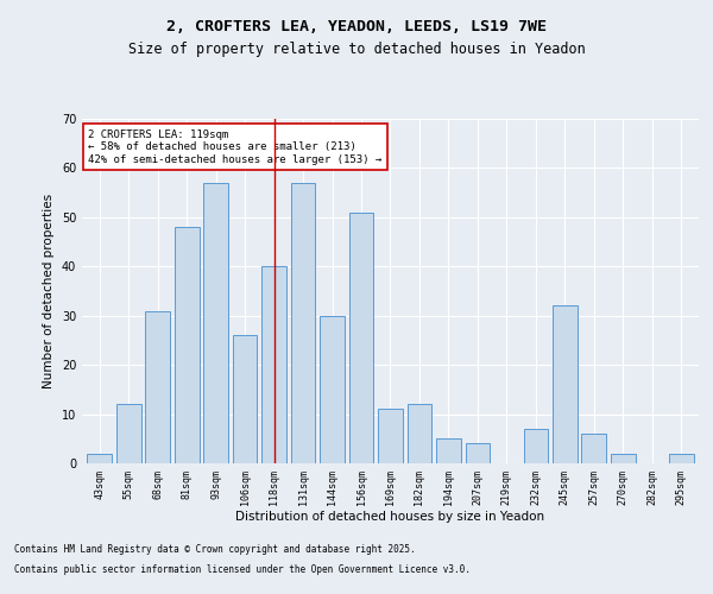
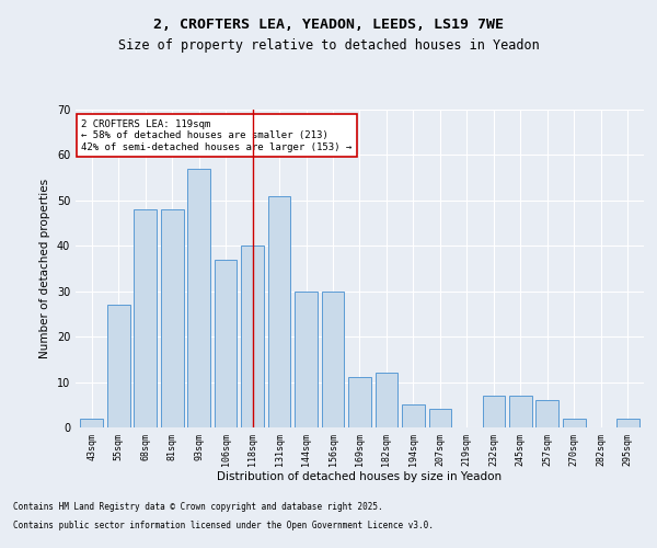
55sqm: 12 -> 27
68sqm: 31 -> 48
106sqm: 26 -> 37
131sqm: 57 -> 51
156sqm: 51 -> 30
245sqm: 32 -> 7
